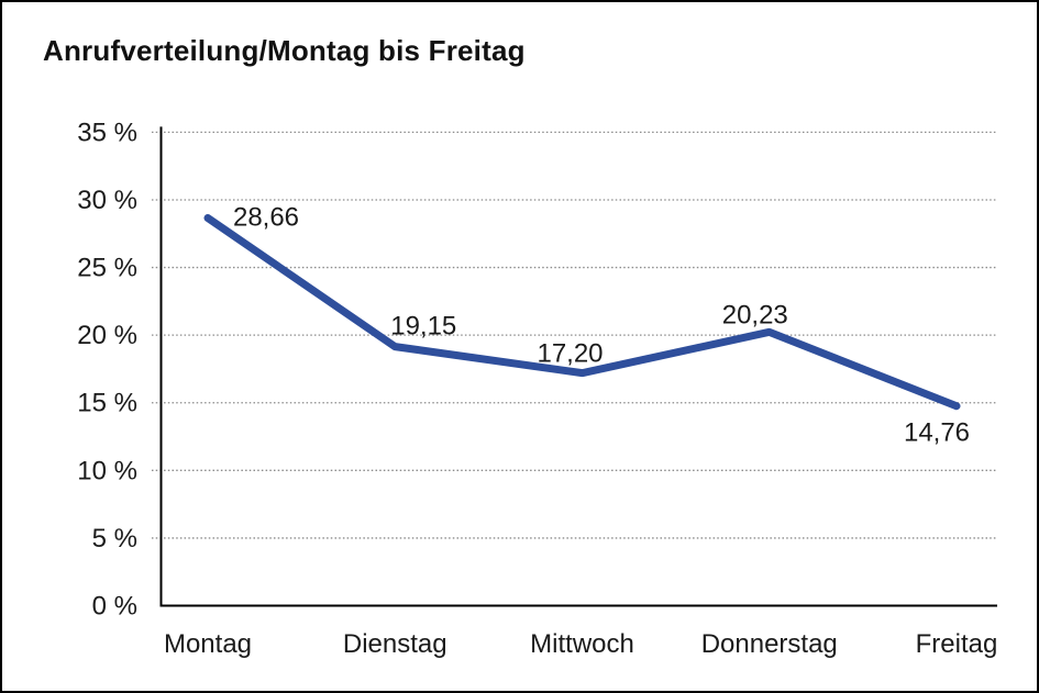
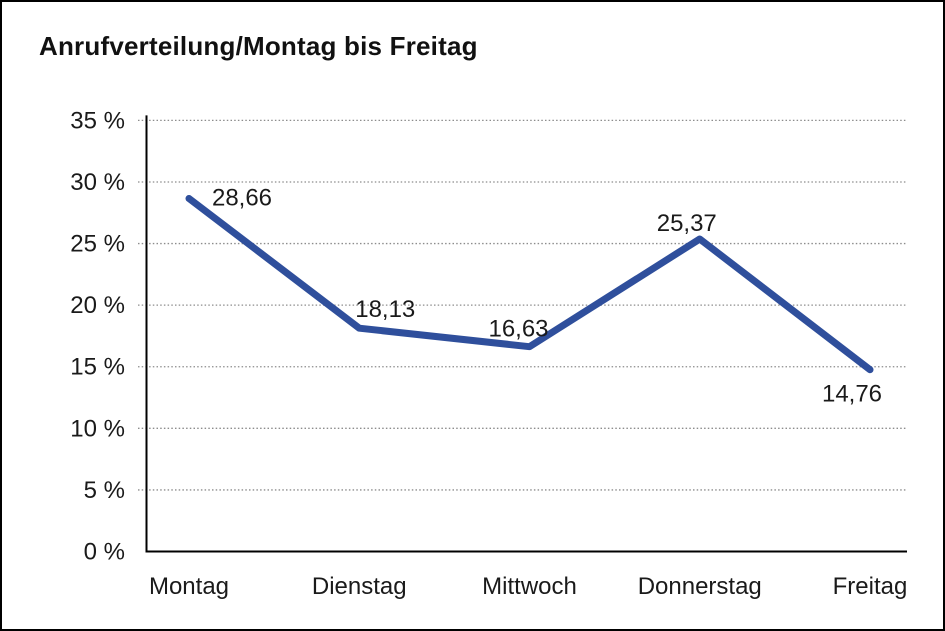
Dienstag: 19,15 -> 18,13
Mittwoch: 17,20 -> 16,63
Donnerstag: 20,23 -> 25,37
